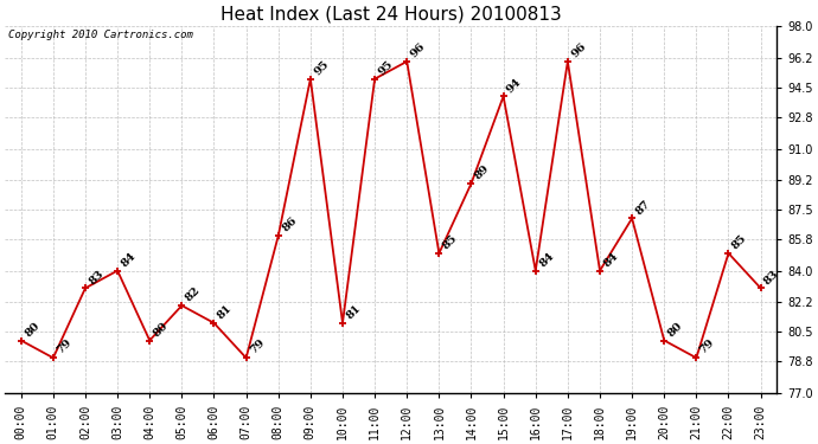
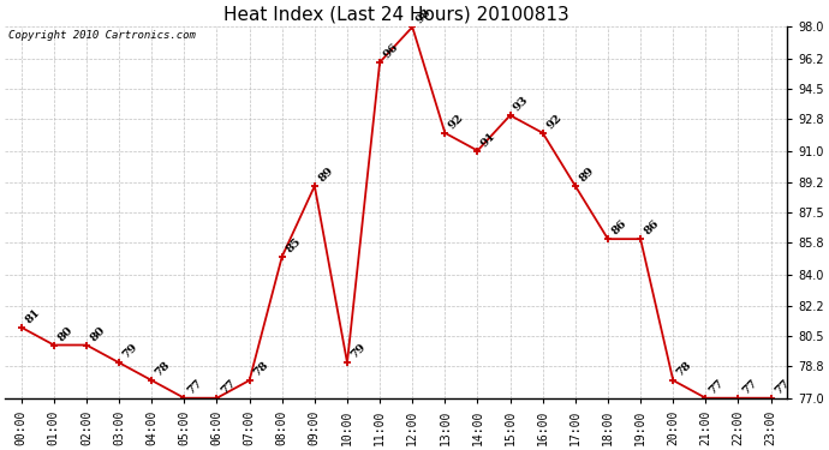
00:00: 80 -> 81
01:00: 79 -> 80
02:00: 83 -> 80
03:00: 84 -> 79
04:00: 80 -> 78
05:00: 82 -> 77
06:00: 81 -> 77
07:00: 79 -> 78
08:00: 86 -> 85
09:00: 95 -> 89
10:00: 81 -> 79
11:00: 95 -> 96
12:00: 96 -> 98
13:00: 85 -> 92
14:00: 89 -> 91
15:00: 94 -> 93
16:00: 84 -> 92
17:00: 96 -> 89
18:00: 84 -> 86
19:00: 87 -> 86
20:00: 80 -> 78
21:00: 79 -> 77
22:00: 85 -> 77
23:00: 83 -> 77
